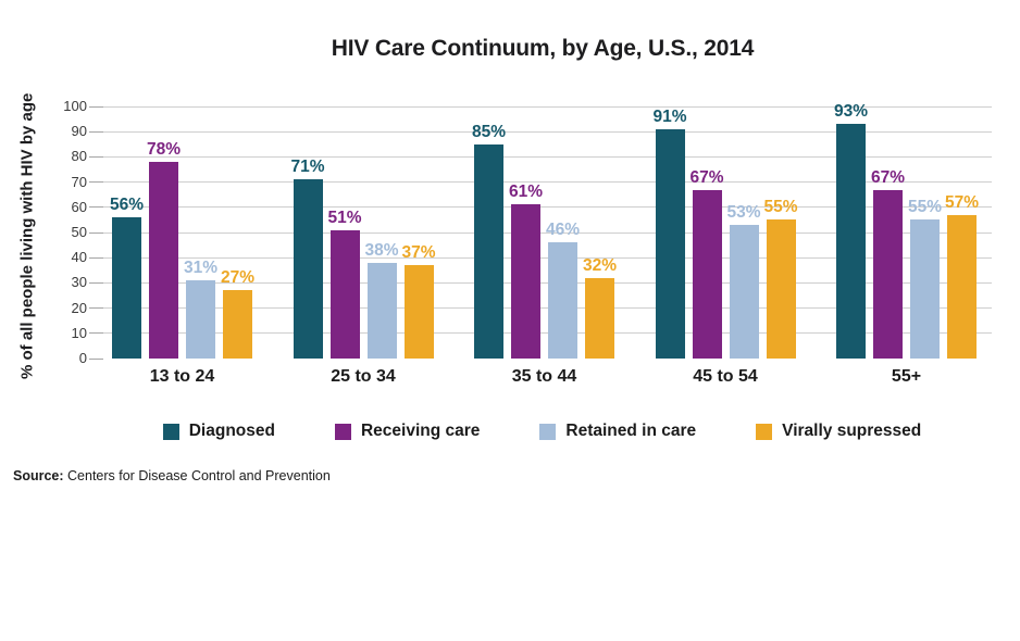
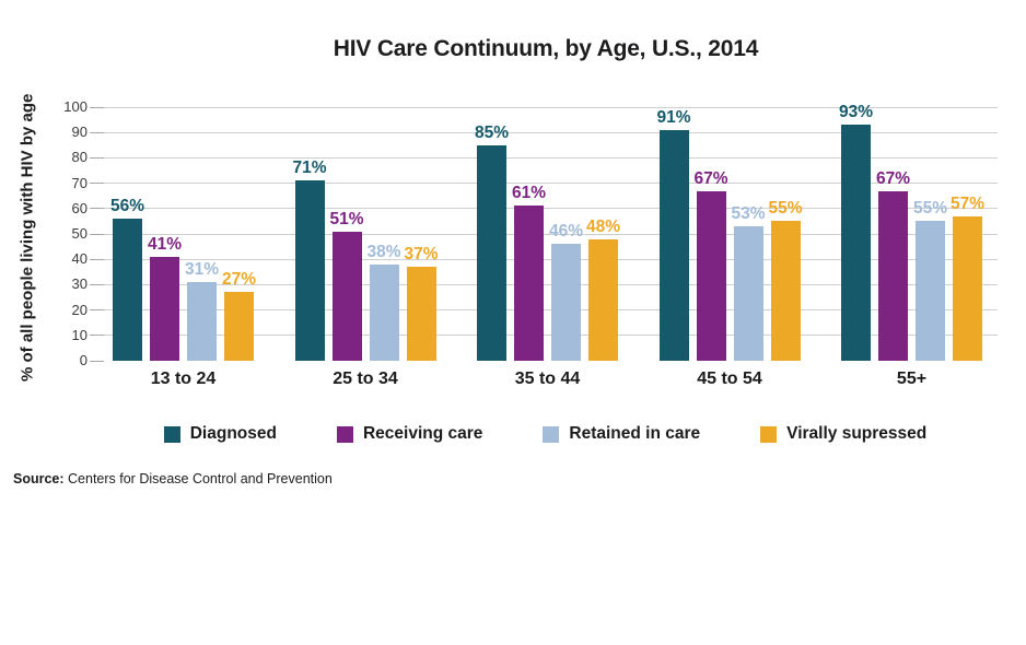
Receiving care/13 to 24: 78% -> 41%
Virally supressed/35 to 44: 32% -> 48%
